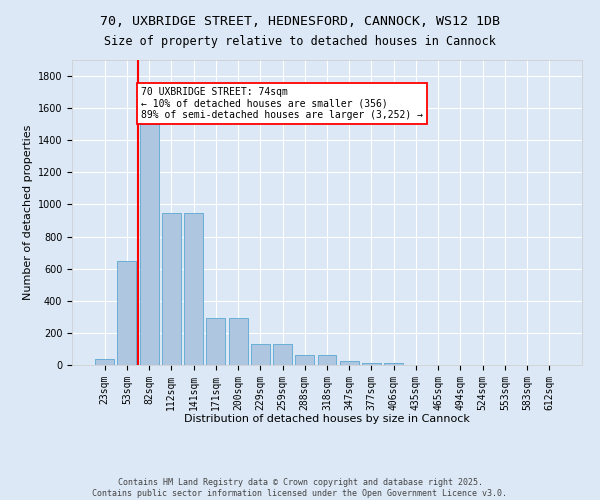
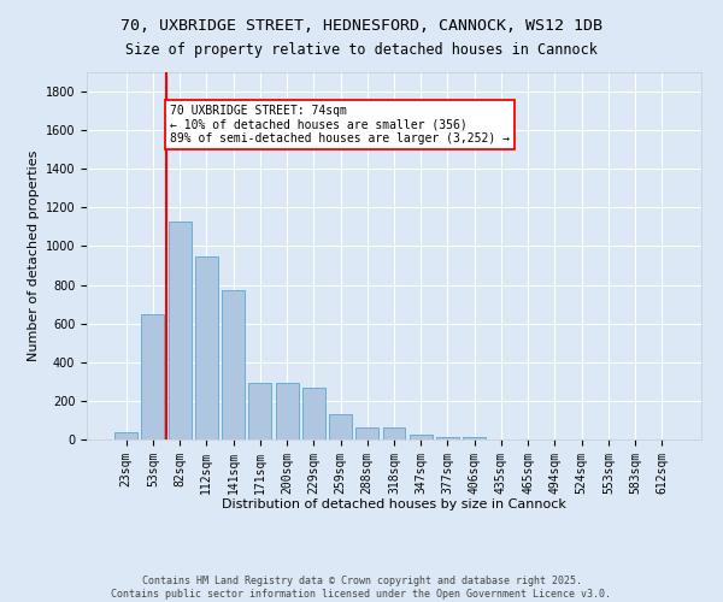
82sqm: 1500 -> 1130
141sqm: 950 -> 770
229sqm: 130 -> 270
